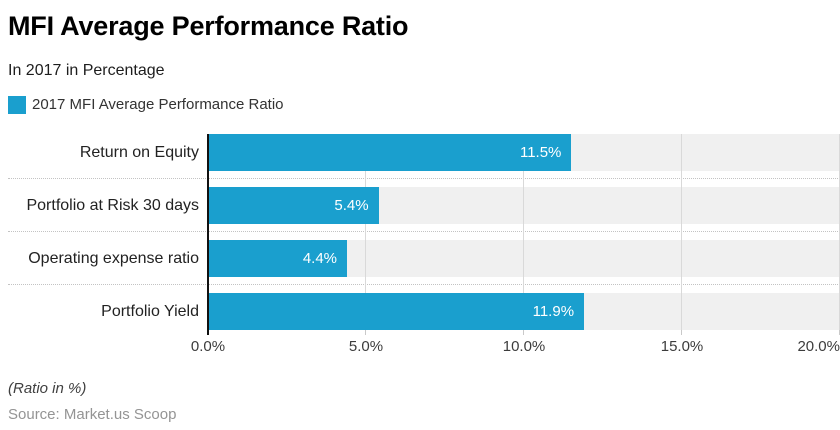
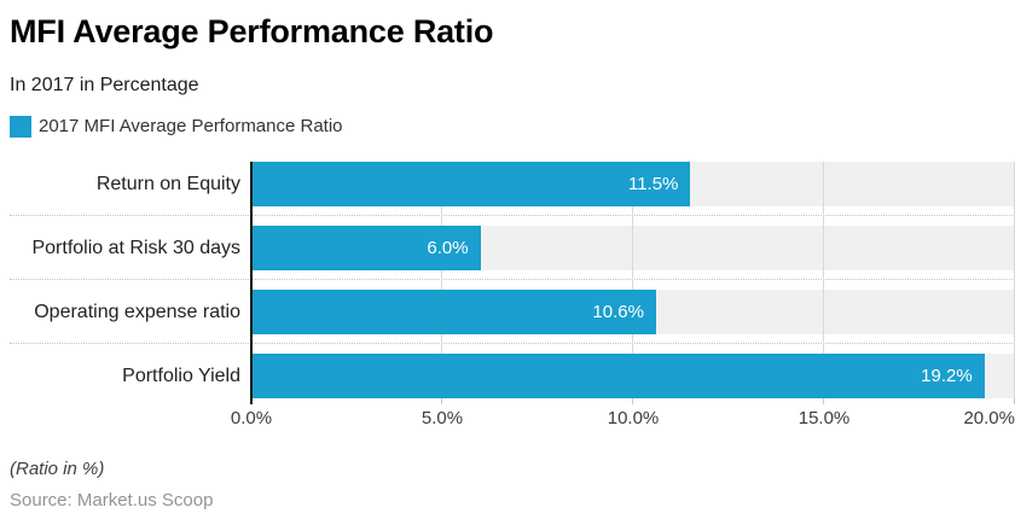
Portfolio at Risk 30 days: 5.4% -> 6.0%
Operating expense ratio: 4.4% -> 10.6%
Portfolio Yield: 11.9% -> 19.2%
